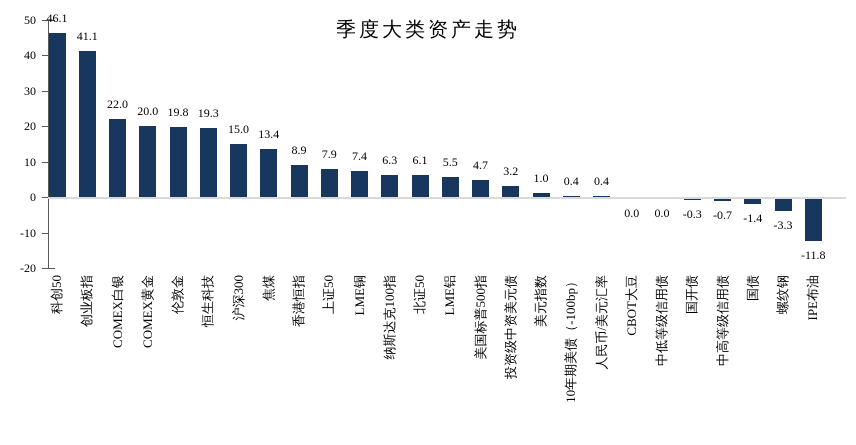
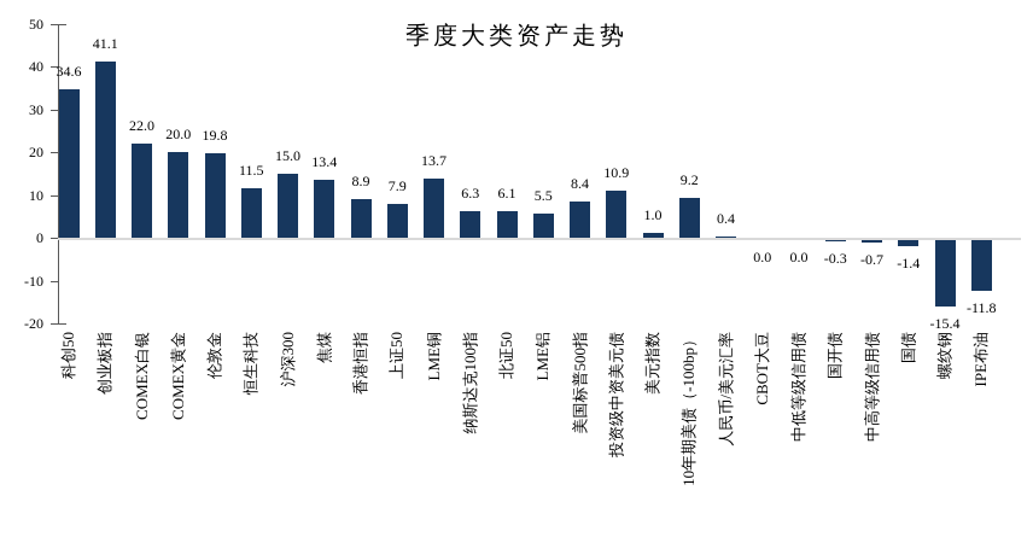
科创50: 46.1 -> 34.6
恒生科技: 19.3 -> 11.5
LME铜: 7.4 -> 13.7
美国标普500指: 4.7 -> 8.4
投资级中资美元债: 3.2 -> 10.9
10年期美债（-100bp）: 0.4 -> 9.2
螺纹钢: -3.3 -> -15.4
